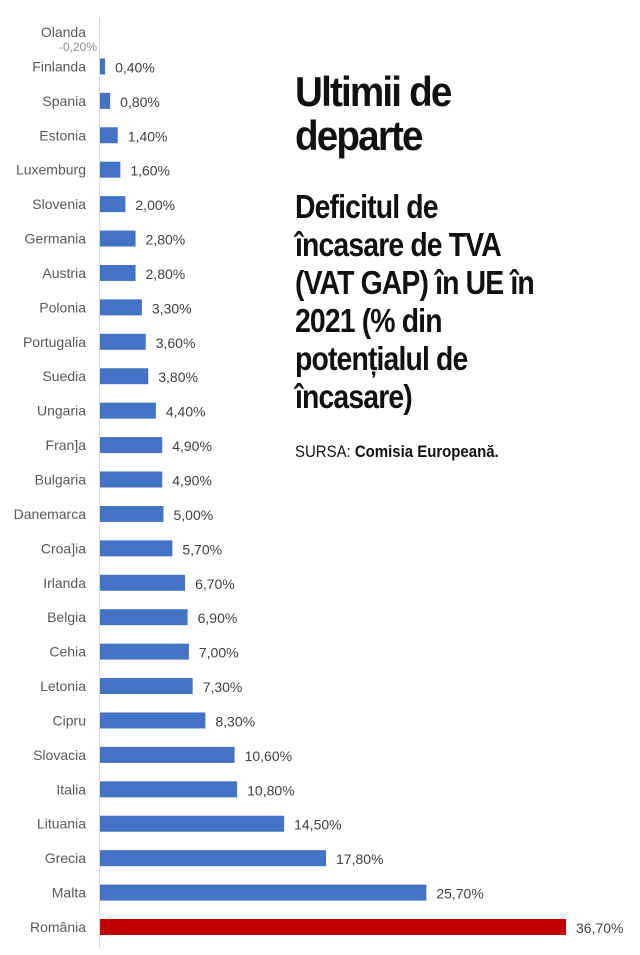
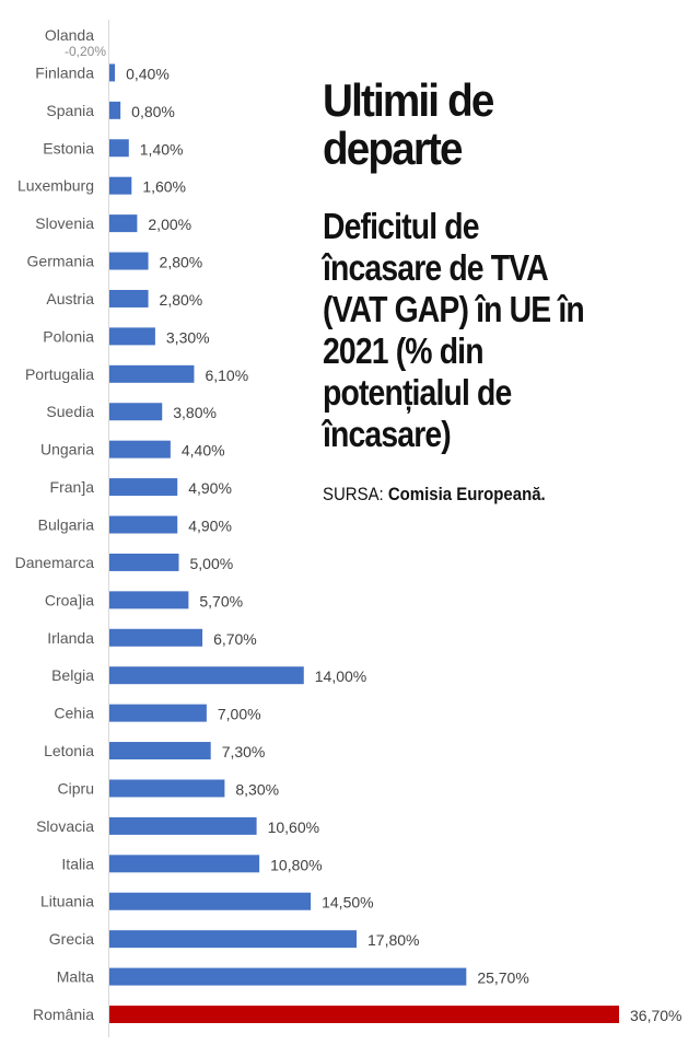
Portugalia: 3,60% -> 6,10%
Belgia: 6,90% -> 14,00%
